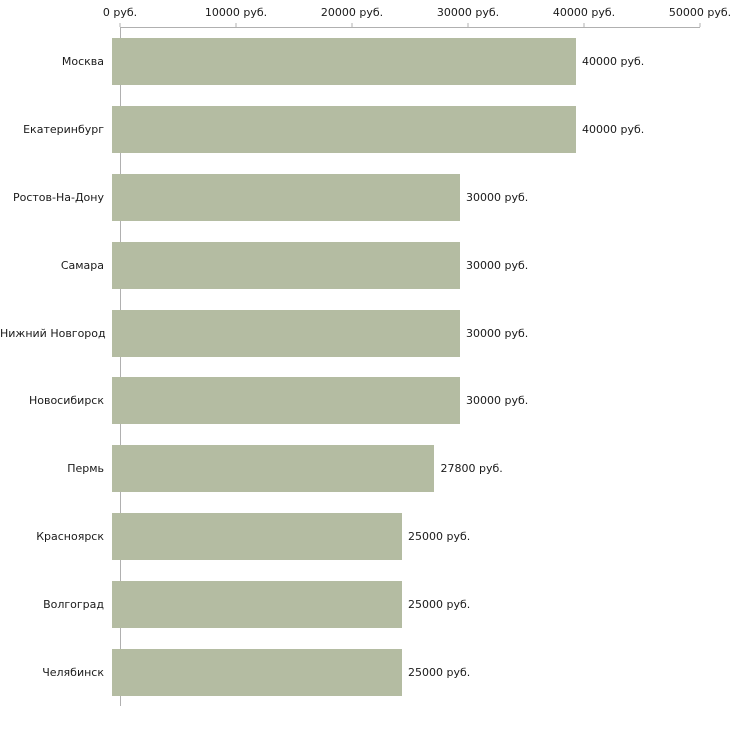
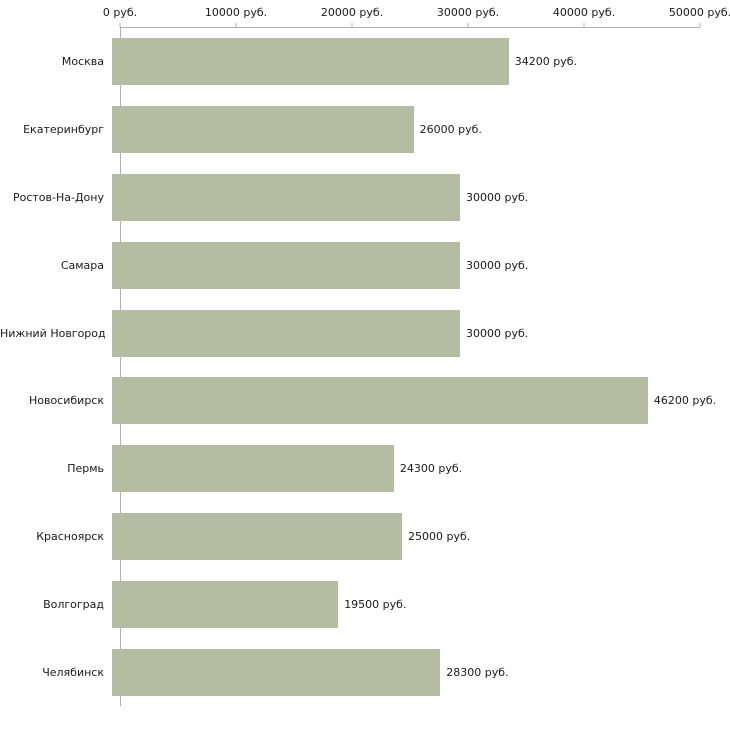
Москва: 40000 -> 34200
Екатеринбург: 40000 -> 26000
Новосибирск: 30000 -> 46200
Пермь: 27800 -> 24300
Волгоград: 25000 -> 19500
Челябинск: 25000 -> 28300
